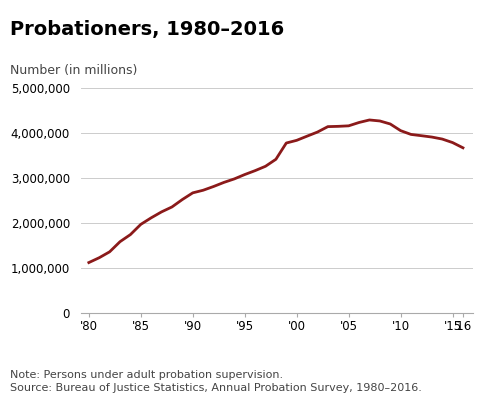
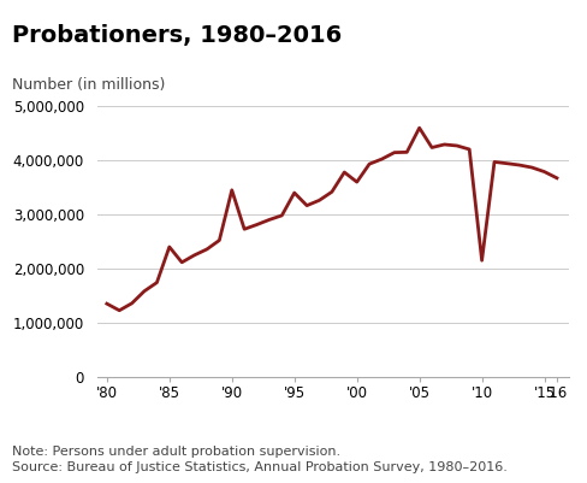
'80: 1,120,000 -> 1,350,000
'85: 1,970,000 -> 2,400,000
'90: 2,670,000 -> 3,450,000
'95: 3,080,000 -> 3,400,000
'00: 3,840,000 -> 3,600,000
'05: 4,160,000 -> 4,600,000
'10: 4,060,000 -> 2,150,000
